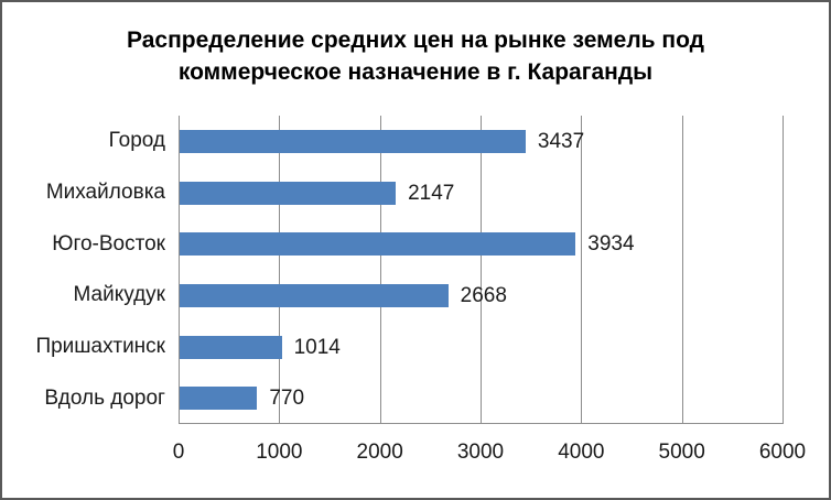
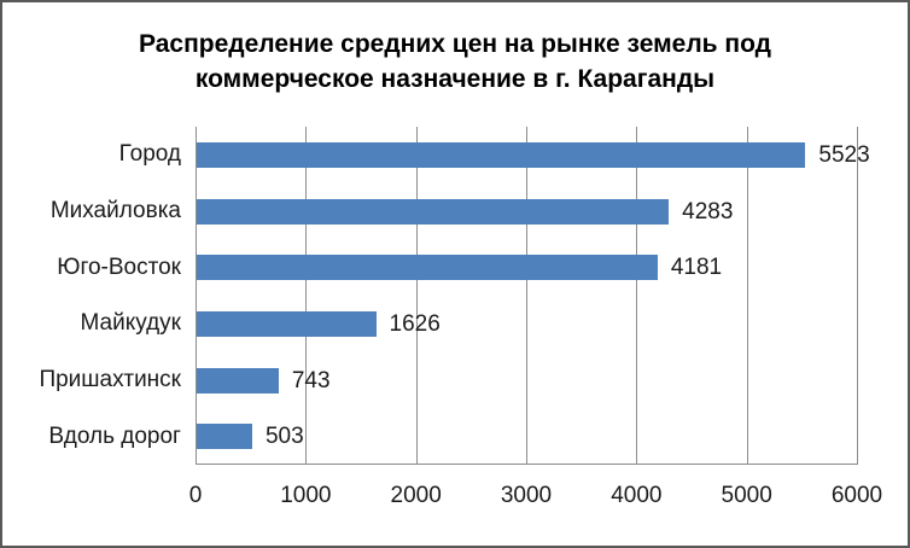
Город: 3437 -> 5523
Михайловка: 2147 -> 4283
Юго-Восток: 3934 -> 4181
Майкудук: 2668 -> 1626
Пришахтинск: 1014 -> 743
Вдоль дорог: 770 -> 503
